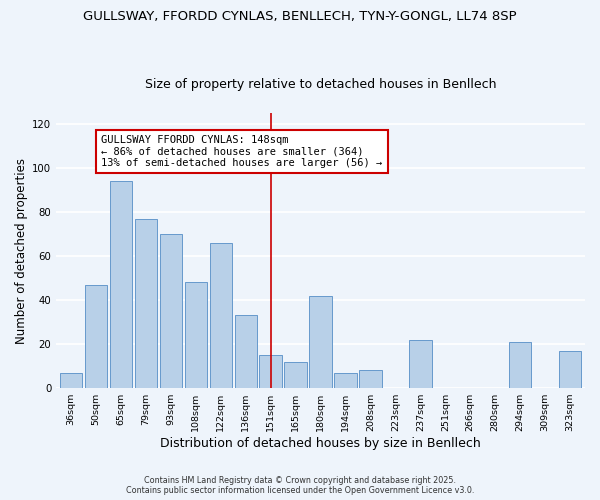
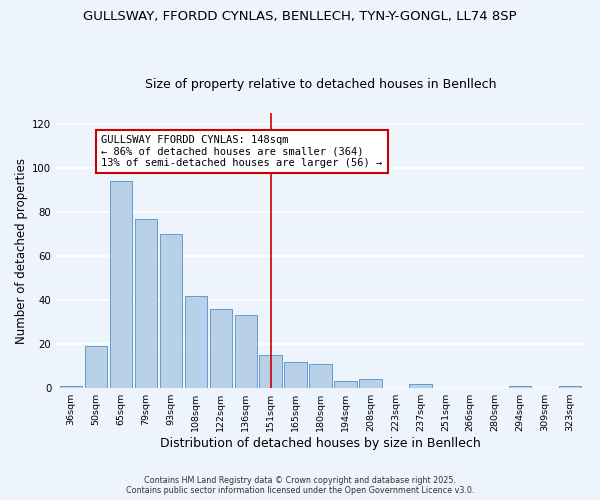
36sqm: 7 -> 1
50sqm: 47 -> 19
108sqm: 48 -> 42
122sqm: 66 -> 36
180sqm: 42 -> 11
194sqm: 7 -> 3
208sqm: 8 -> 4
237sqm: 22 -> 2
294sqm: 21 -> 1
323sqm: 17 -> 1
